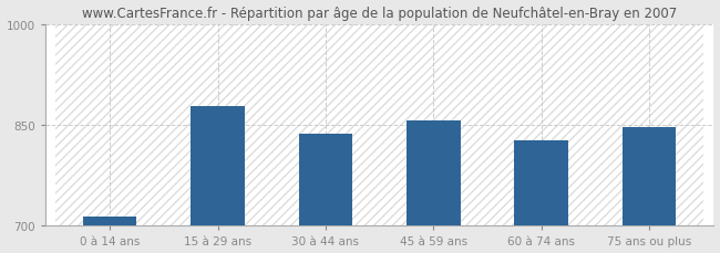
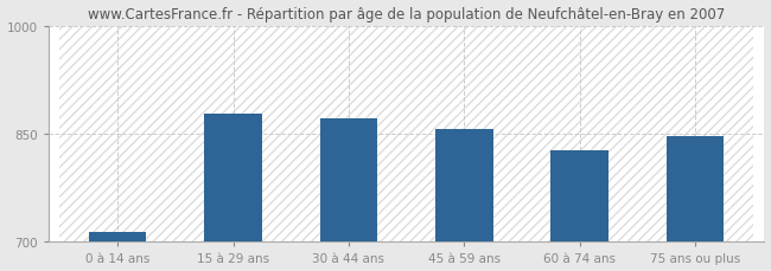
30 à 44 ans: 837 -> 872
